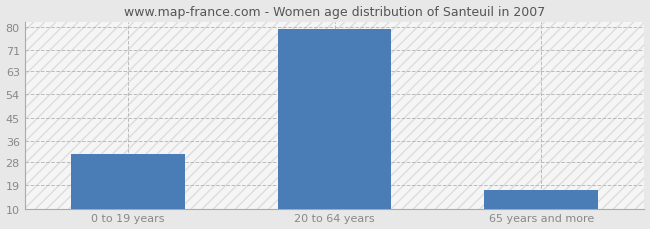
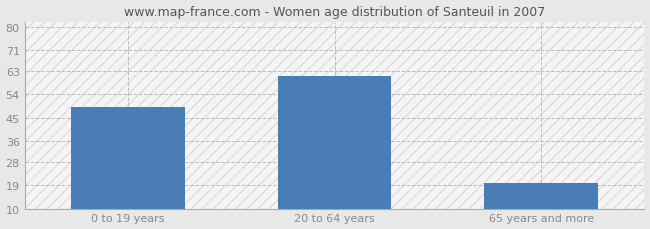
0 to 19 years: 31 -> 49
20 to 64 years: 79 -> 61
65 years and more: 17 -> 20
